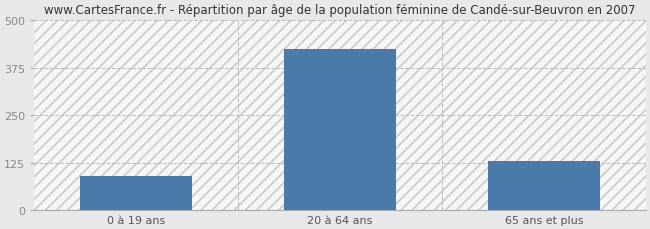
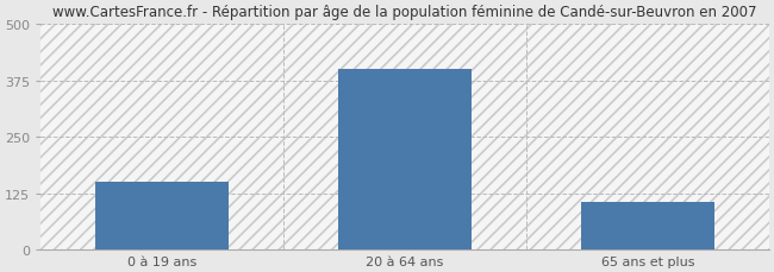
0 à 19 ans: 90 -> 150
20 à 64 ans: 425 -> 400
65 ans et plus: 130 -> 105
